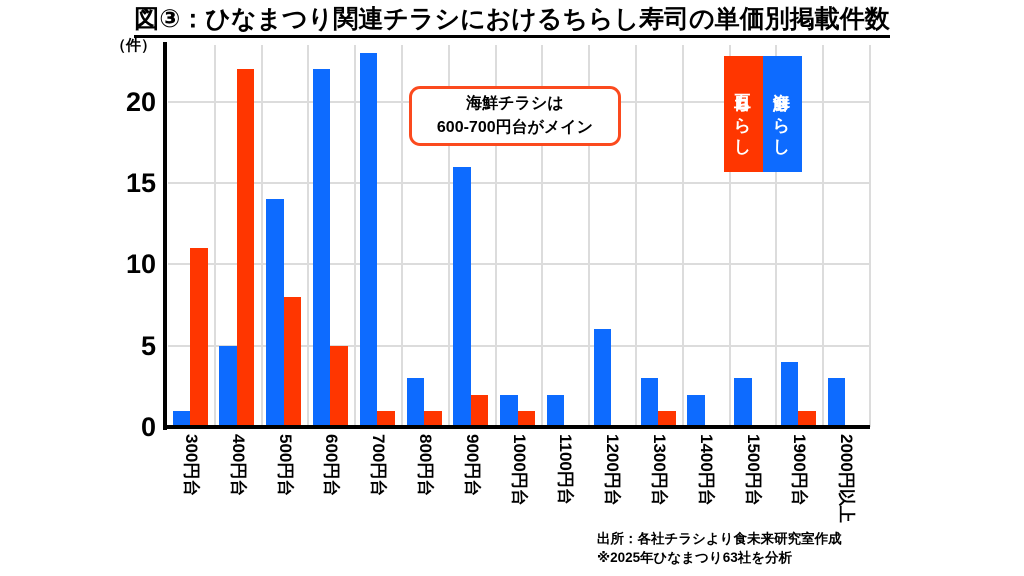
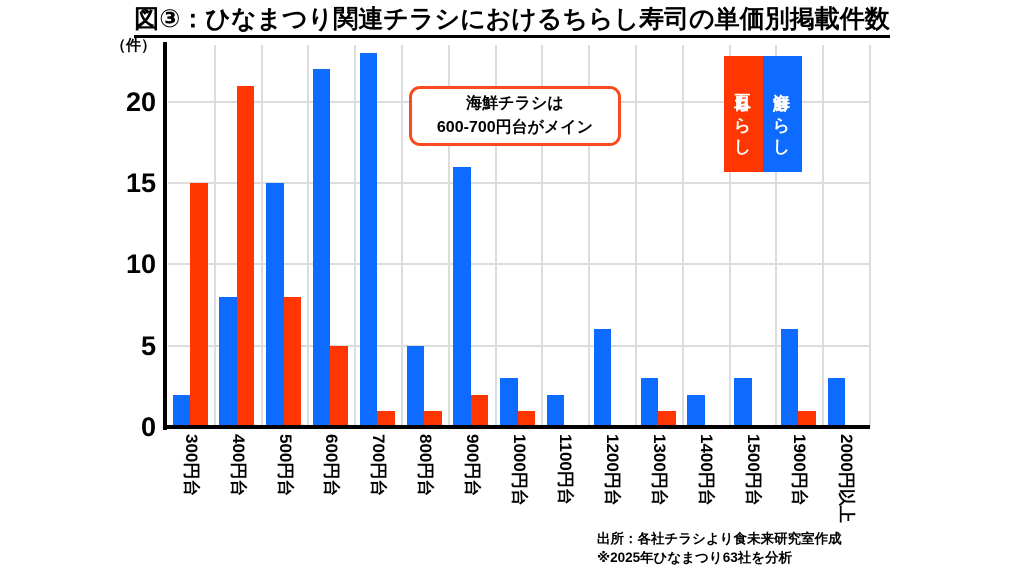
海鮮ちらし/300円台: 1 -> 2
五目ちらし/300円台: 11 -> 15
海鮮ちらし/400円台: 5 -> 8
五目ちらし/400円台: 22 -> 21
海鮮ちらし/500円台: 14 -> 15
海鮮ちらし/800円台: 3 -> 5
海鮮ちらし/1000円台: 2 -> 3
海鮮ちらし/1900円台: 4 -> 6
